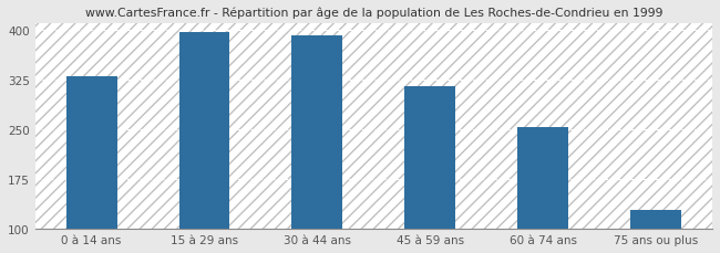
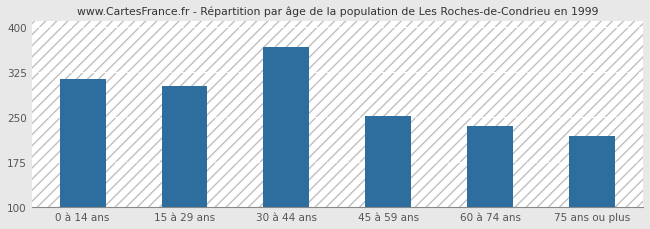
0 à 14 ans: 330 -> 314
15 à 29 ans: 397 -> 302
30 à 44 ans: 393 -> 368
45 à 59 ans: 315 -> 252
60 à 74 ans: 253 -> 236
75 ans ou plus: 128 -> 218
